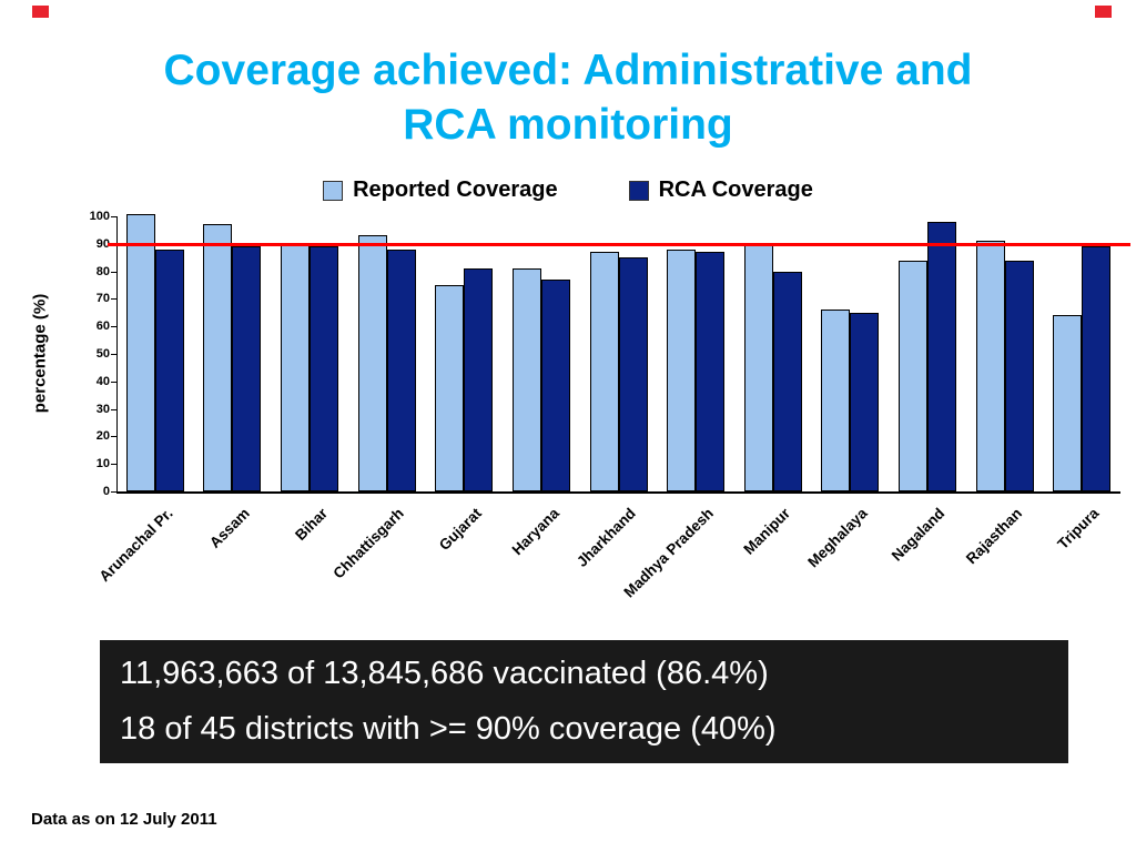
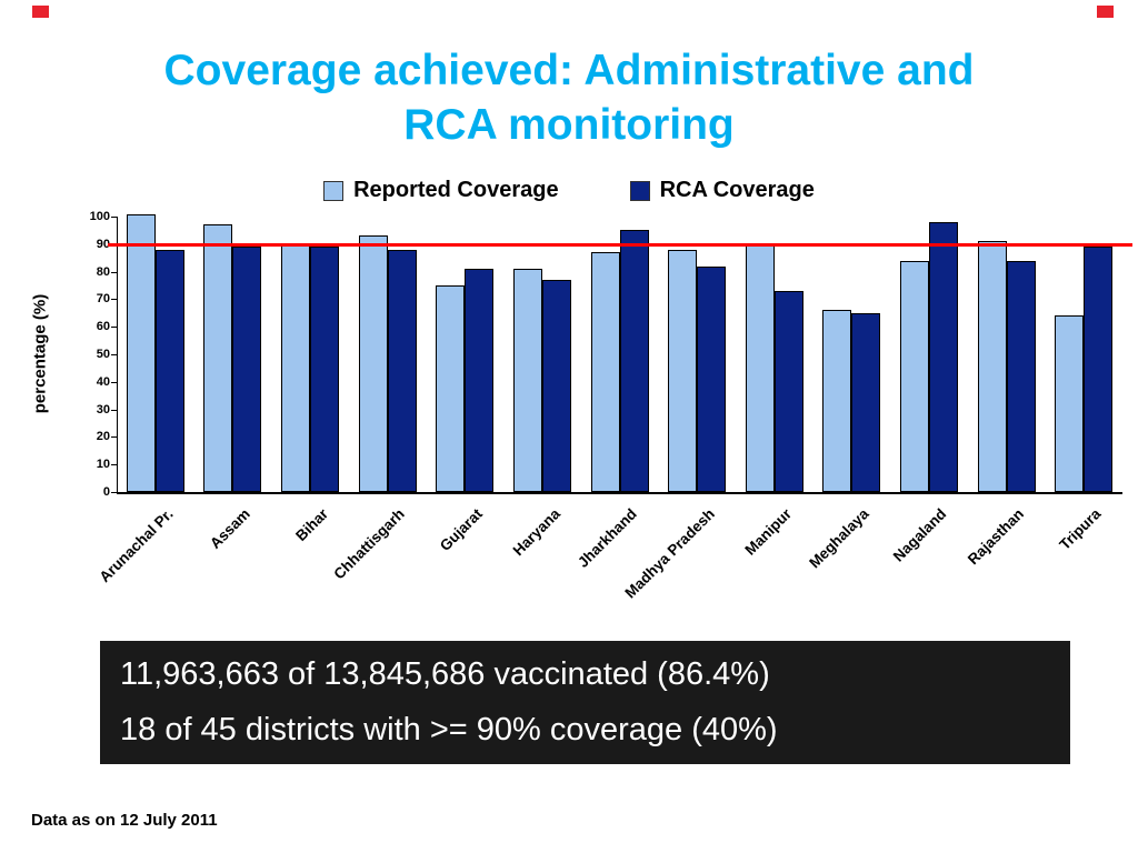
RCA Coverage/Jharkhand: 85 -> 95
RCA Coverage/Madhya Pradesh: 87 -> 82
RCA Coverage/Manipur: 80 -> 73
